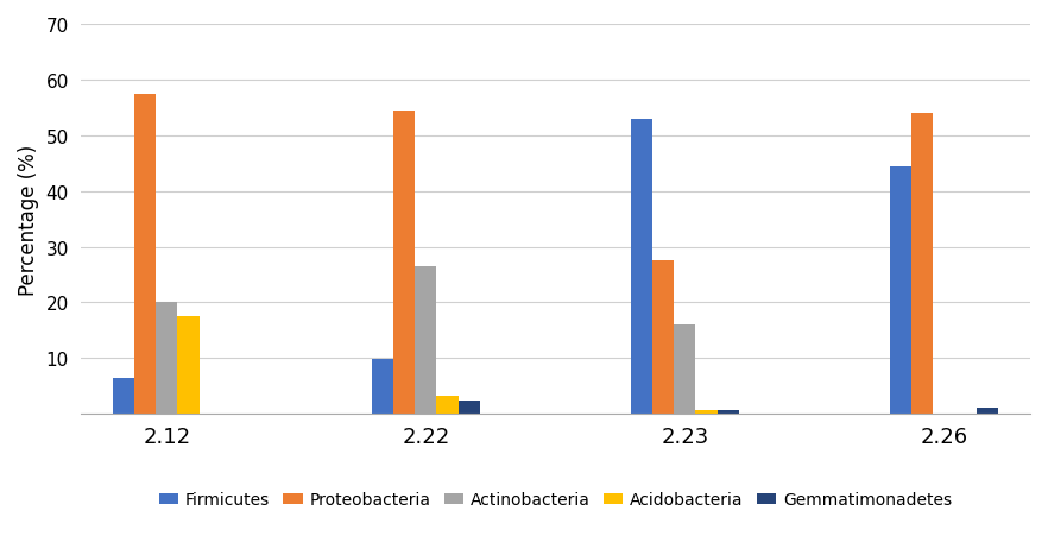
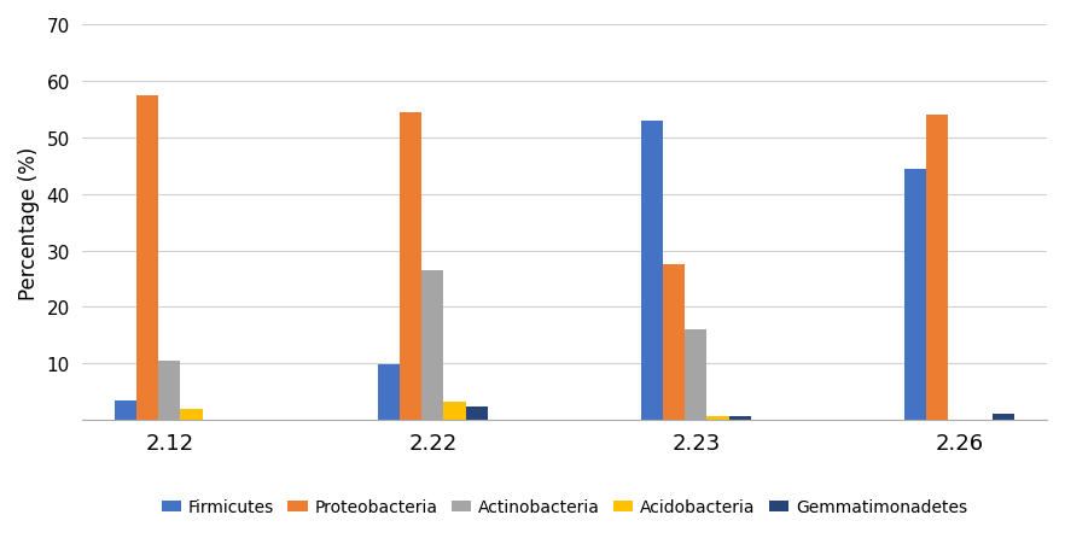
Firmicutes/2.12: 6.5 -> 3.5
Actinobacteria/2.12: 20.0 -> 10.5
Acidobacteria/2.12: 17.5 -> 2.0
